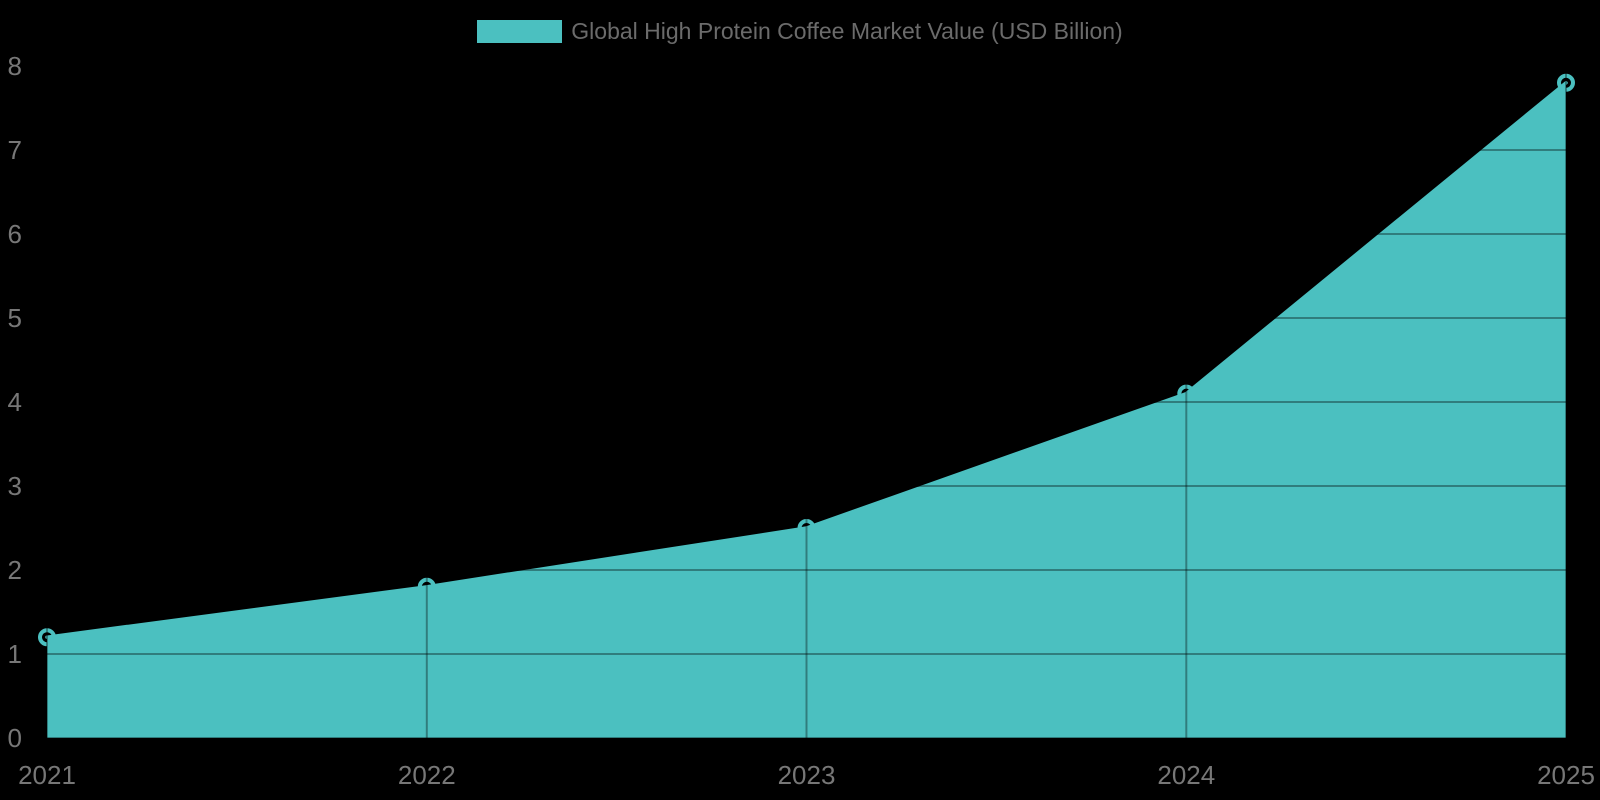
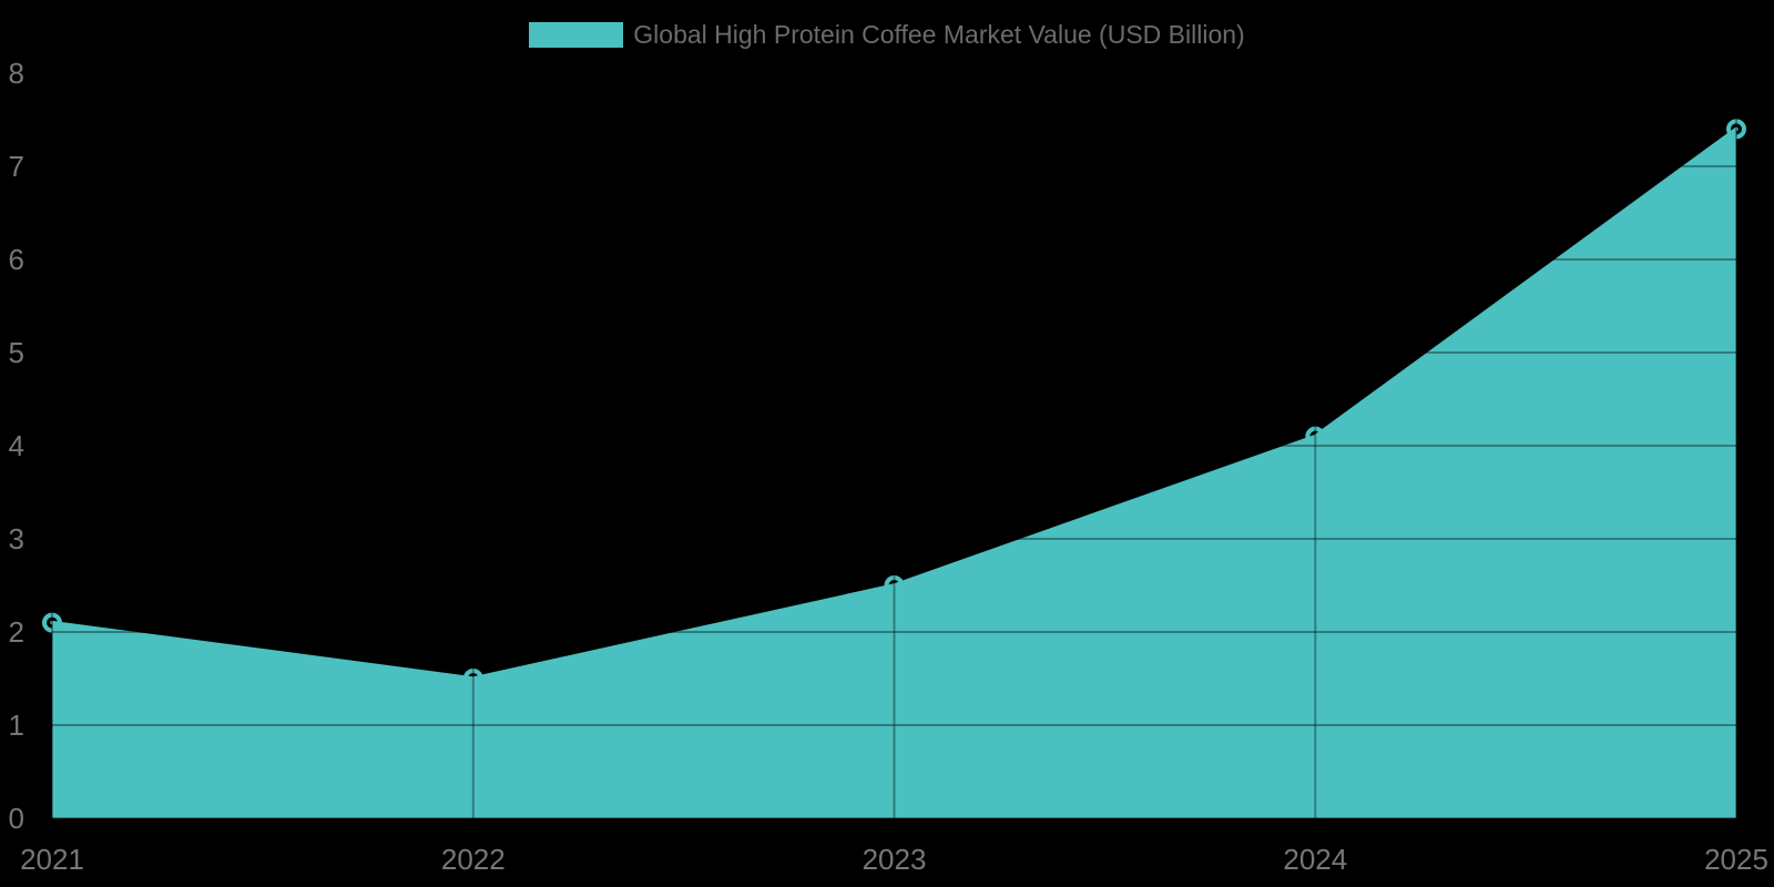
2021: 1.2 -> 2.1
2022: 1.8 -> 1.5
2025: 7.8 -> 7.4
